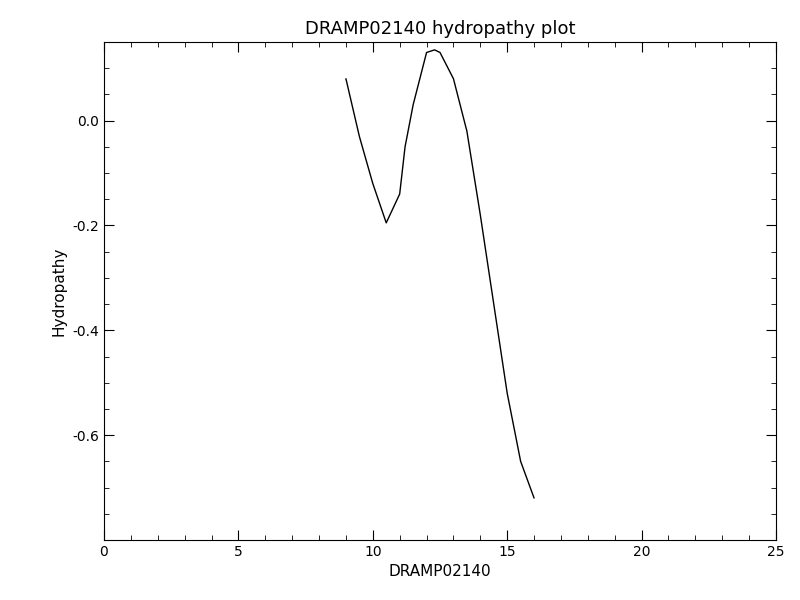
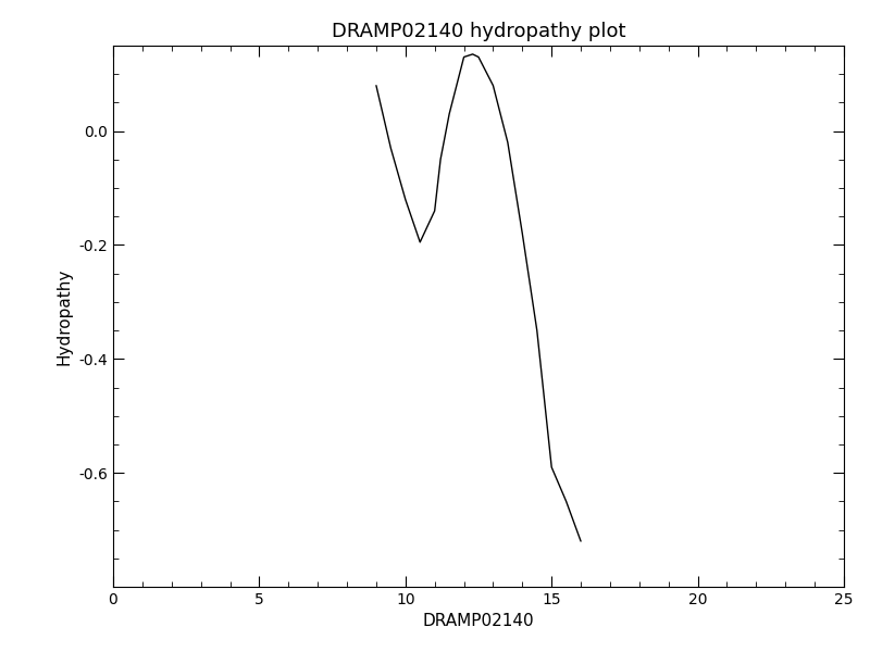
15: -0.520 -> -0.590
